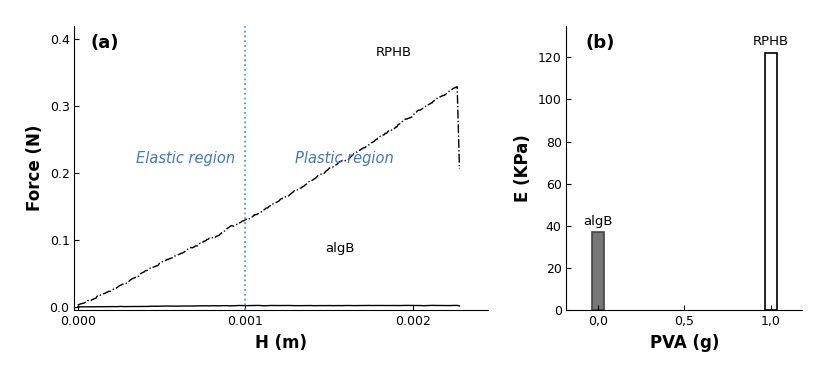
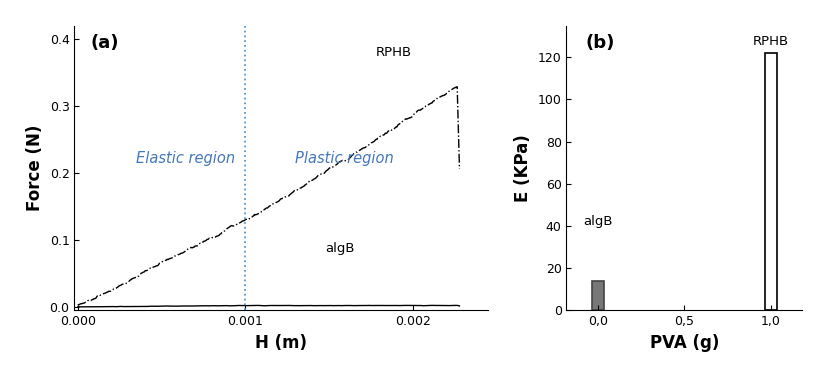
0,0: 37 -> 14
